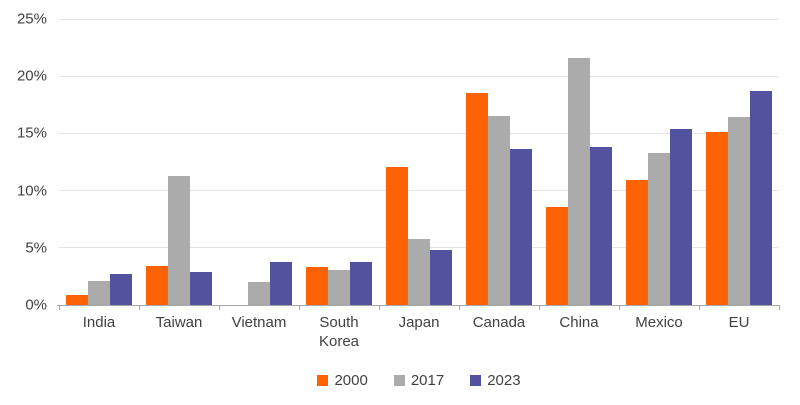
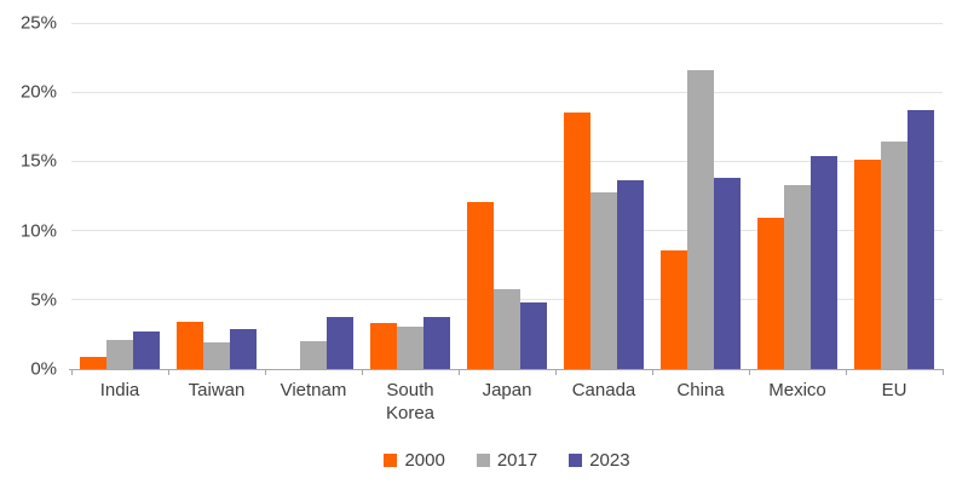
2017/Taiwan: 11.3% -> 1.9%
2017/Canada: 16.5% -> 12.8%
